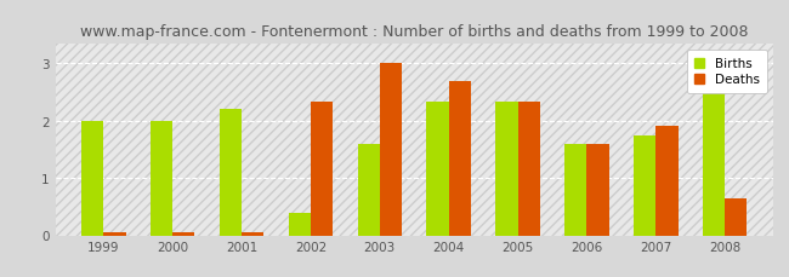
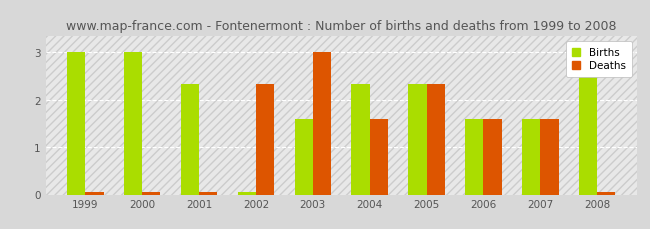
Births/1999: 2.00 -> 3.00
Births/2000: 2.00 -> 3.00
Births/2001: 2.20 -> 2.33
Births/2002: 0.40 -> 0.05
Deaths/2004: 2.70 -> 1.60
Births/2007: 1.75 -> 1.60
Deaths/2007: 1.90 -> 1.60
Deaths/2008: 0.65 -> 0.05
